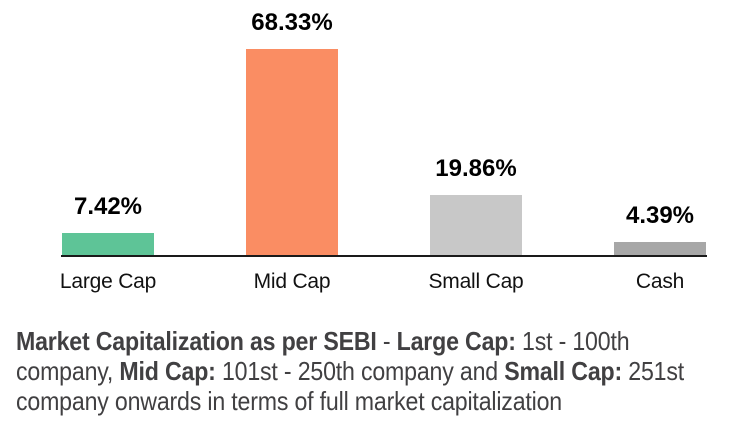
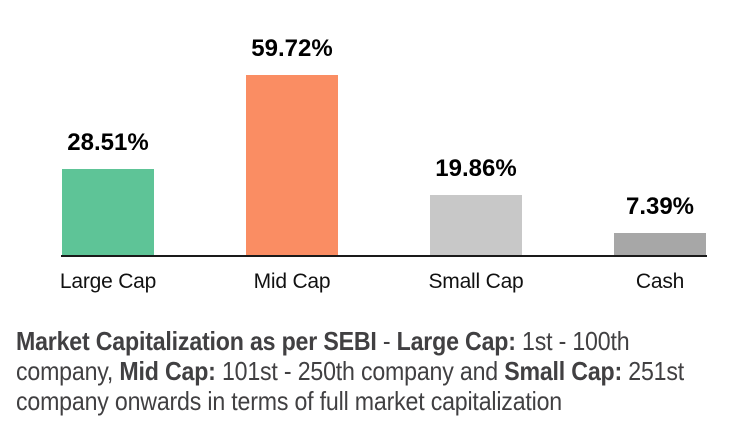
Large Cap: 7.42% -> 28.51%
Mid Cap: 68.33% -> 59.72%
Cash: 4.39% -> 7.39%
